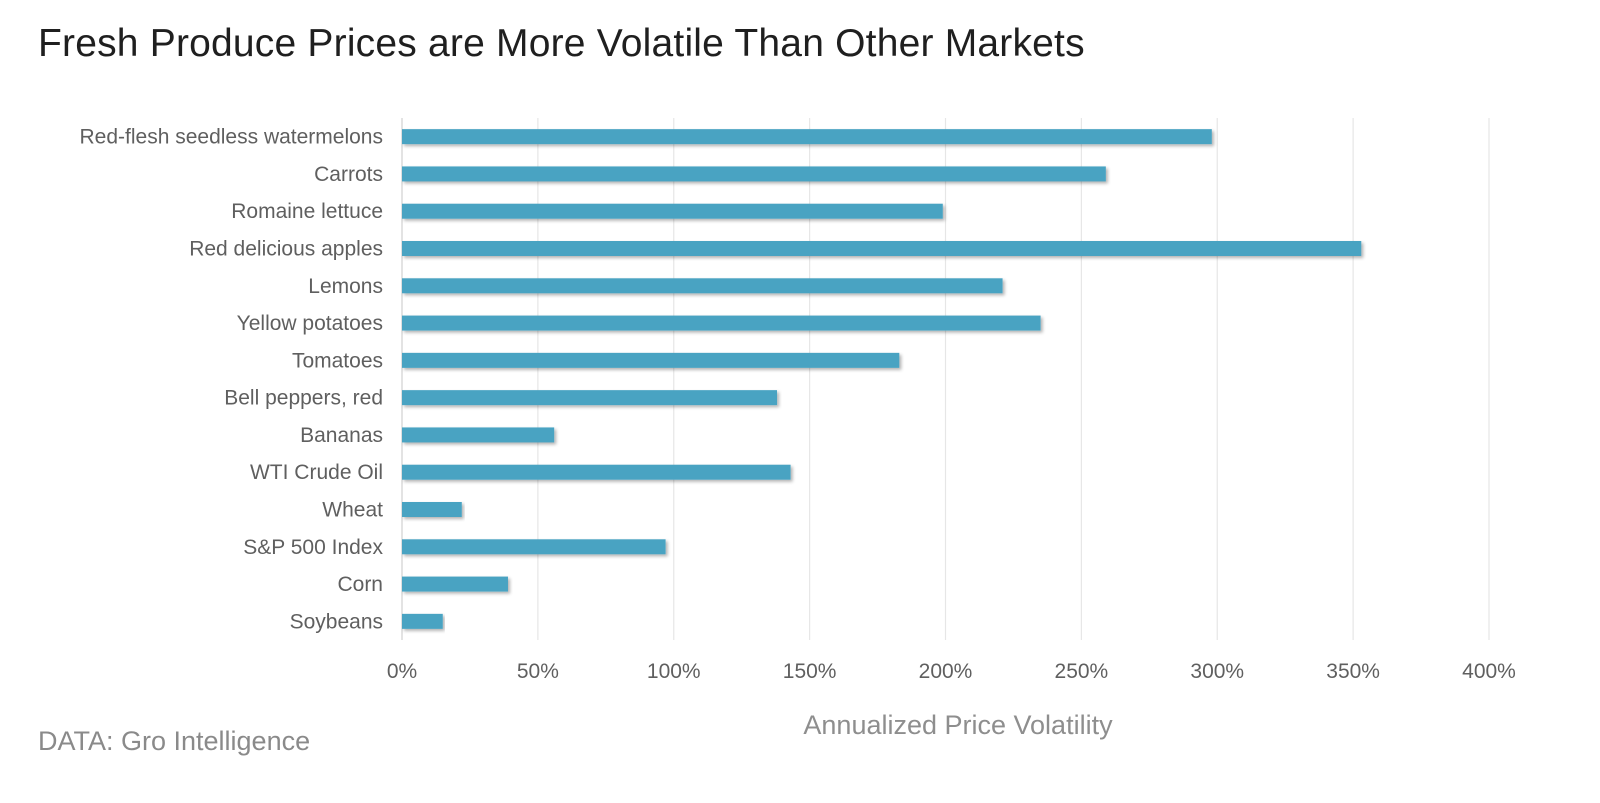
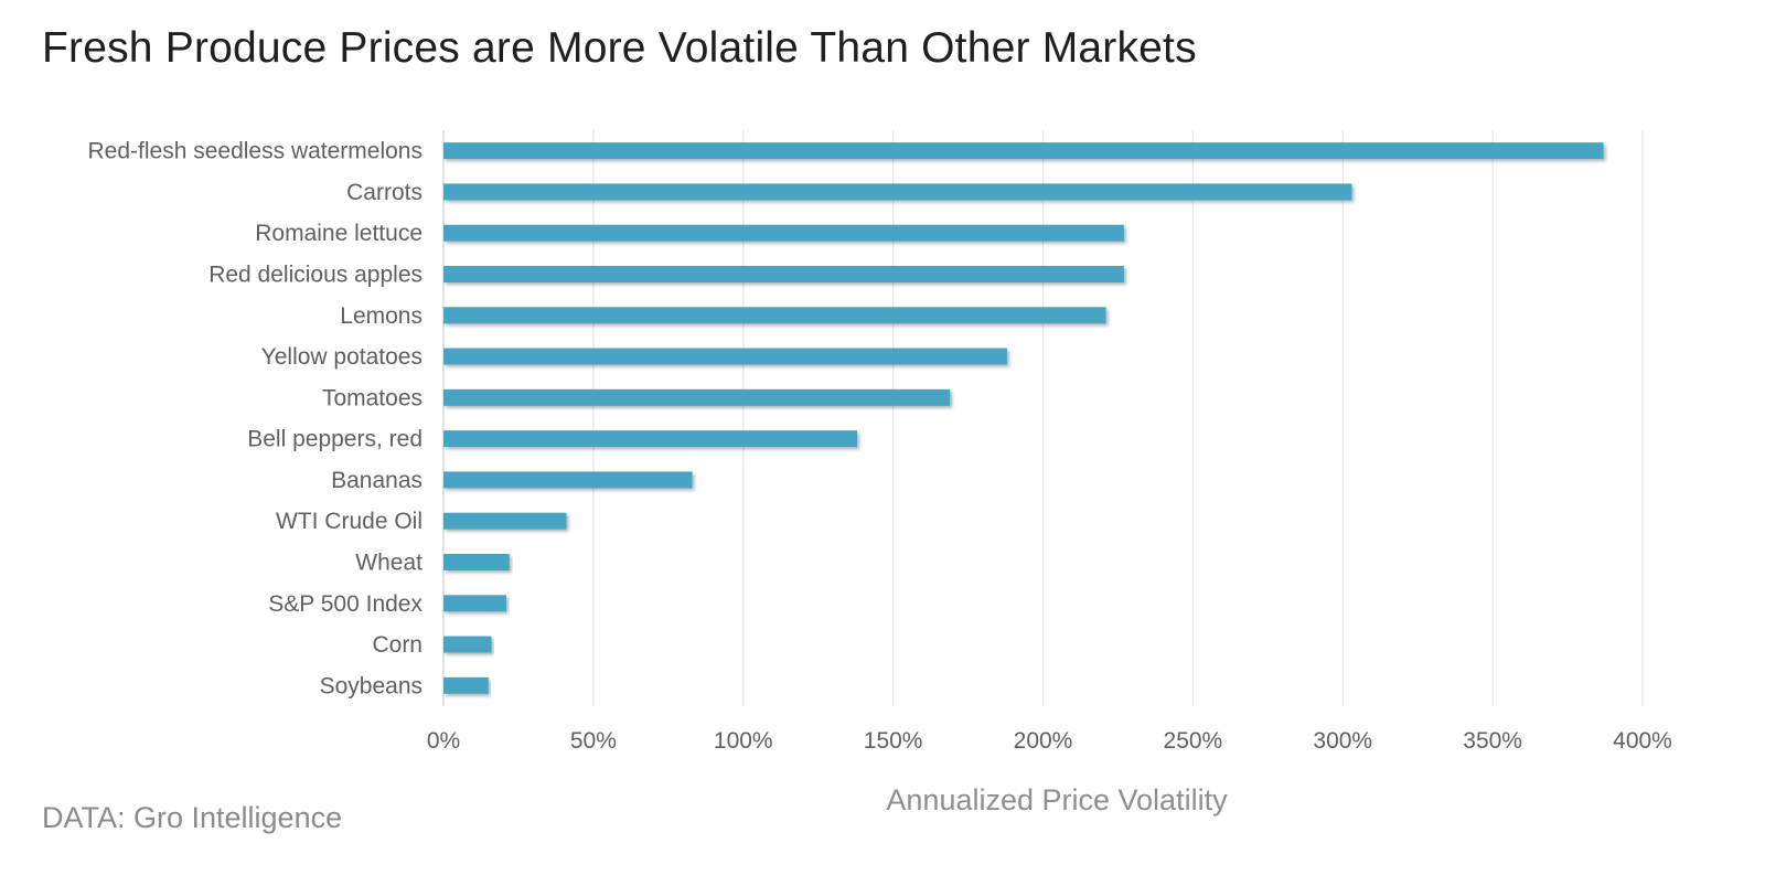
Red-flesh seedless watermelons: 298% -> 387%
Carrots: 259% -> 303%
Romaine lettuce: 199% -> 227%
Red delicious apples: 353% -> 227%
Yellow potatoes: 235% -> 188%
Tomatoes: 183% -> 169%
Bananas: 56% -> 83%
WTI Crude Oil: 143% -> 41%
S&P 500 Index: 97% -> 21%
Corn: 39% -> 16%
